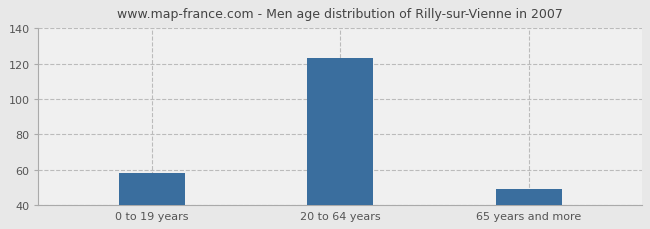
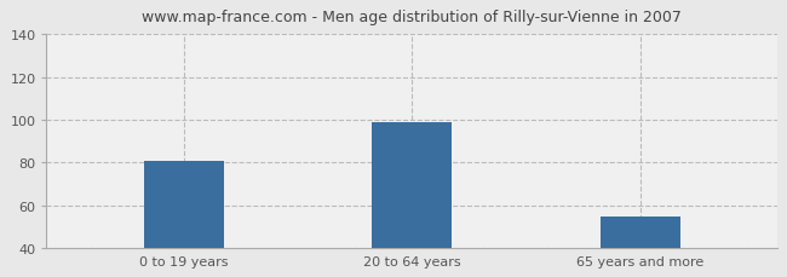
0 to 19 years: 58 -> 81
20 to 64 years: 123 -> 99
65 years and more: 49 -> 55
